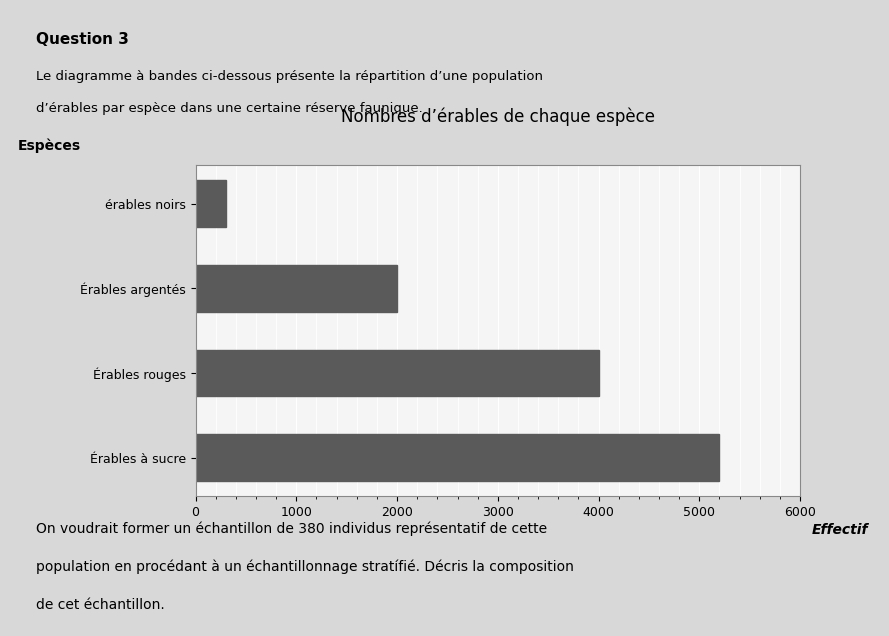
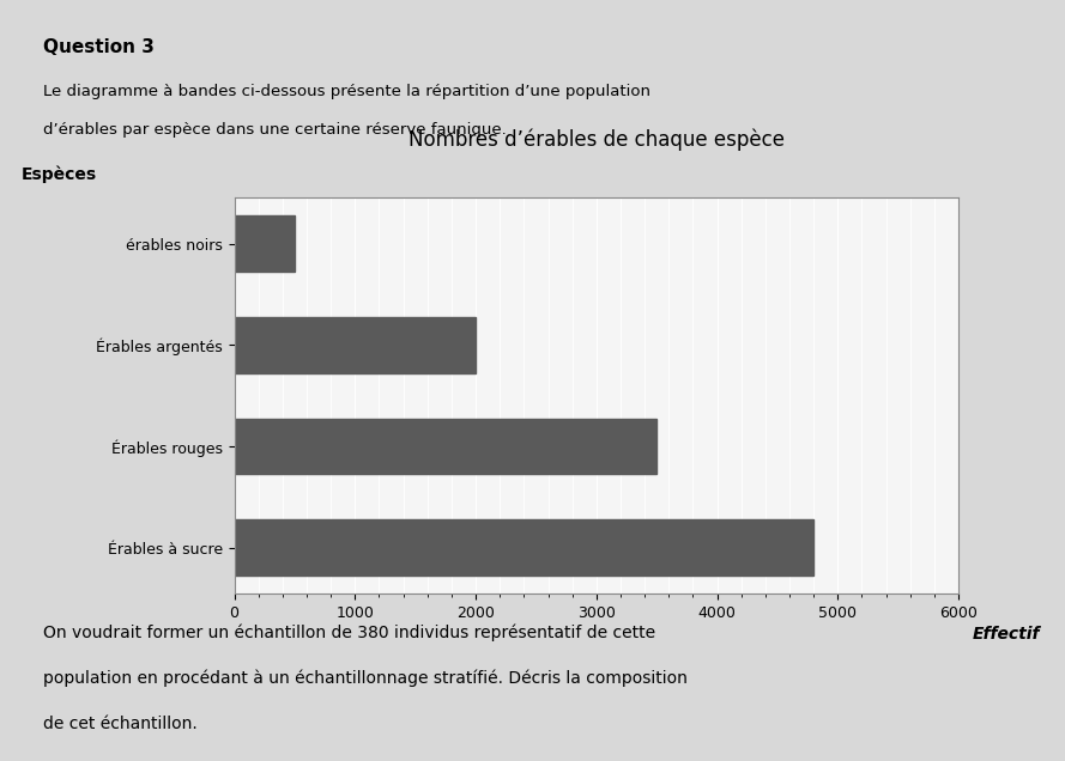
érables noirs: 300 -> 500
Érables rouges: 4000 -> 3500
Érables à sucre: 5200 -> 4800
